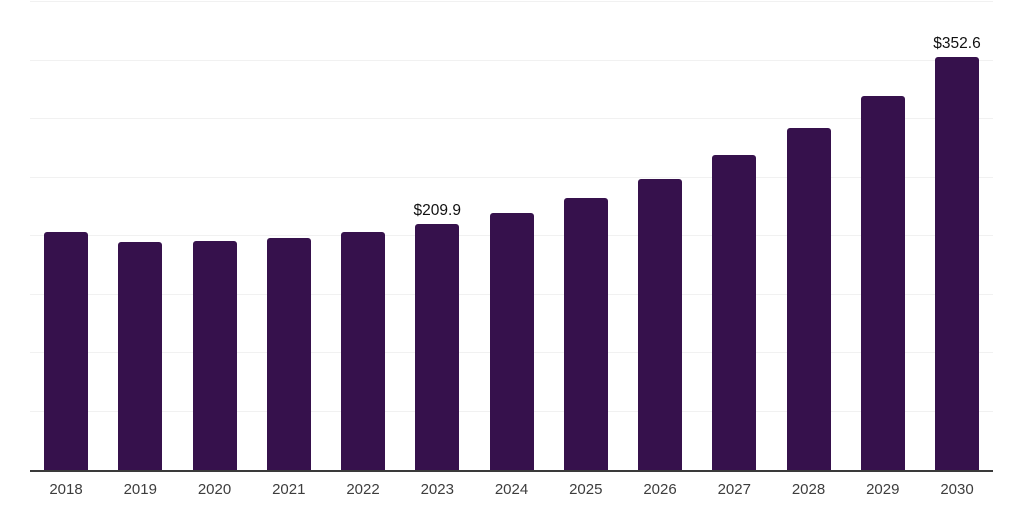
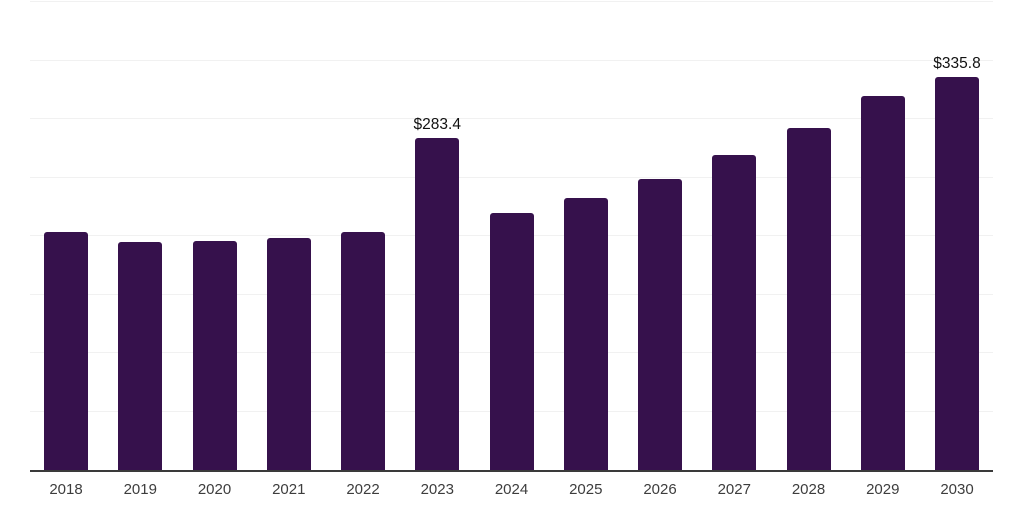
2023: $209.9 -> $283.4
2030: $352.6 -> $335.8
